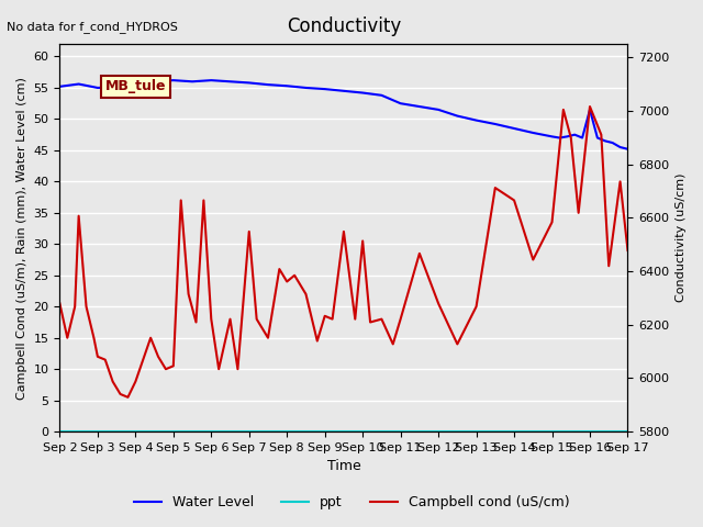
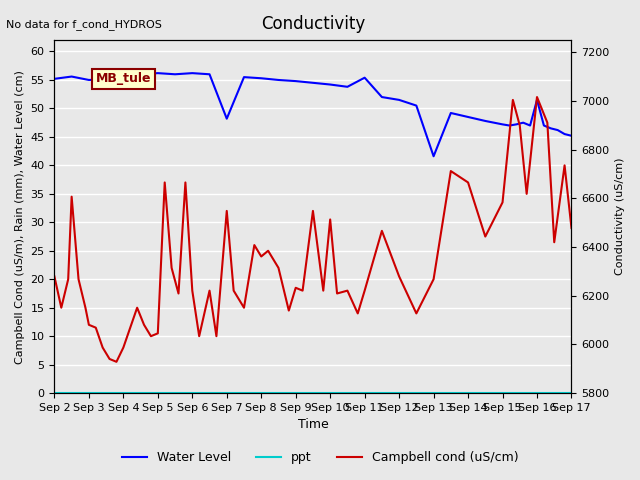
Water Level/Sep 7: 55.8 -> 48.2
Water Level/Sep 11: 52.5 -> 55.4
Water Level/Sep 13: 49.8 -> 41.6
